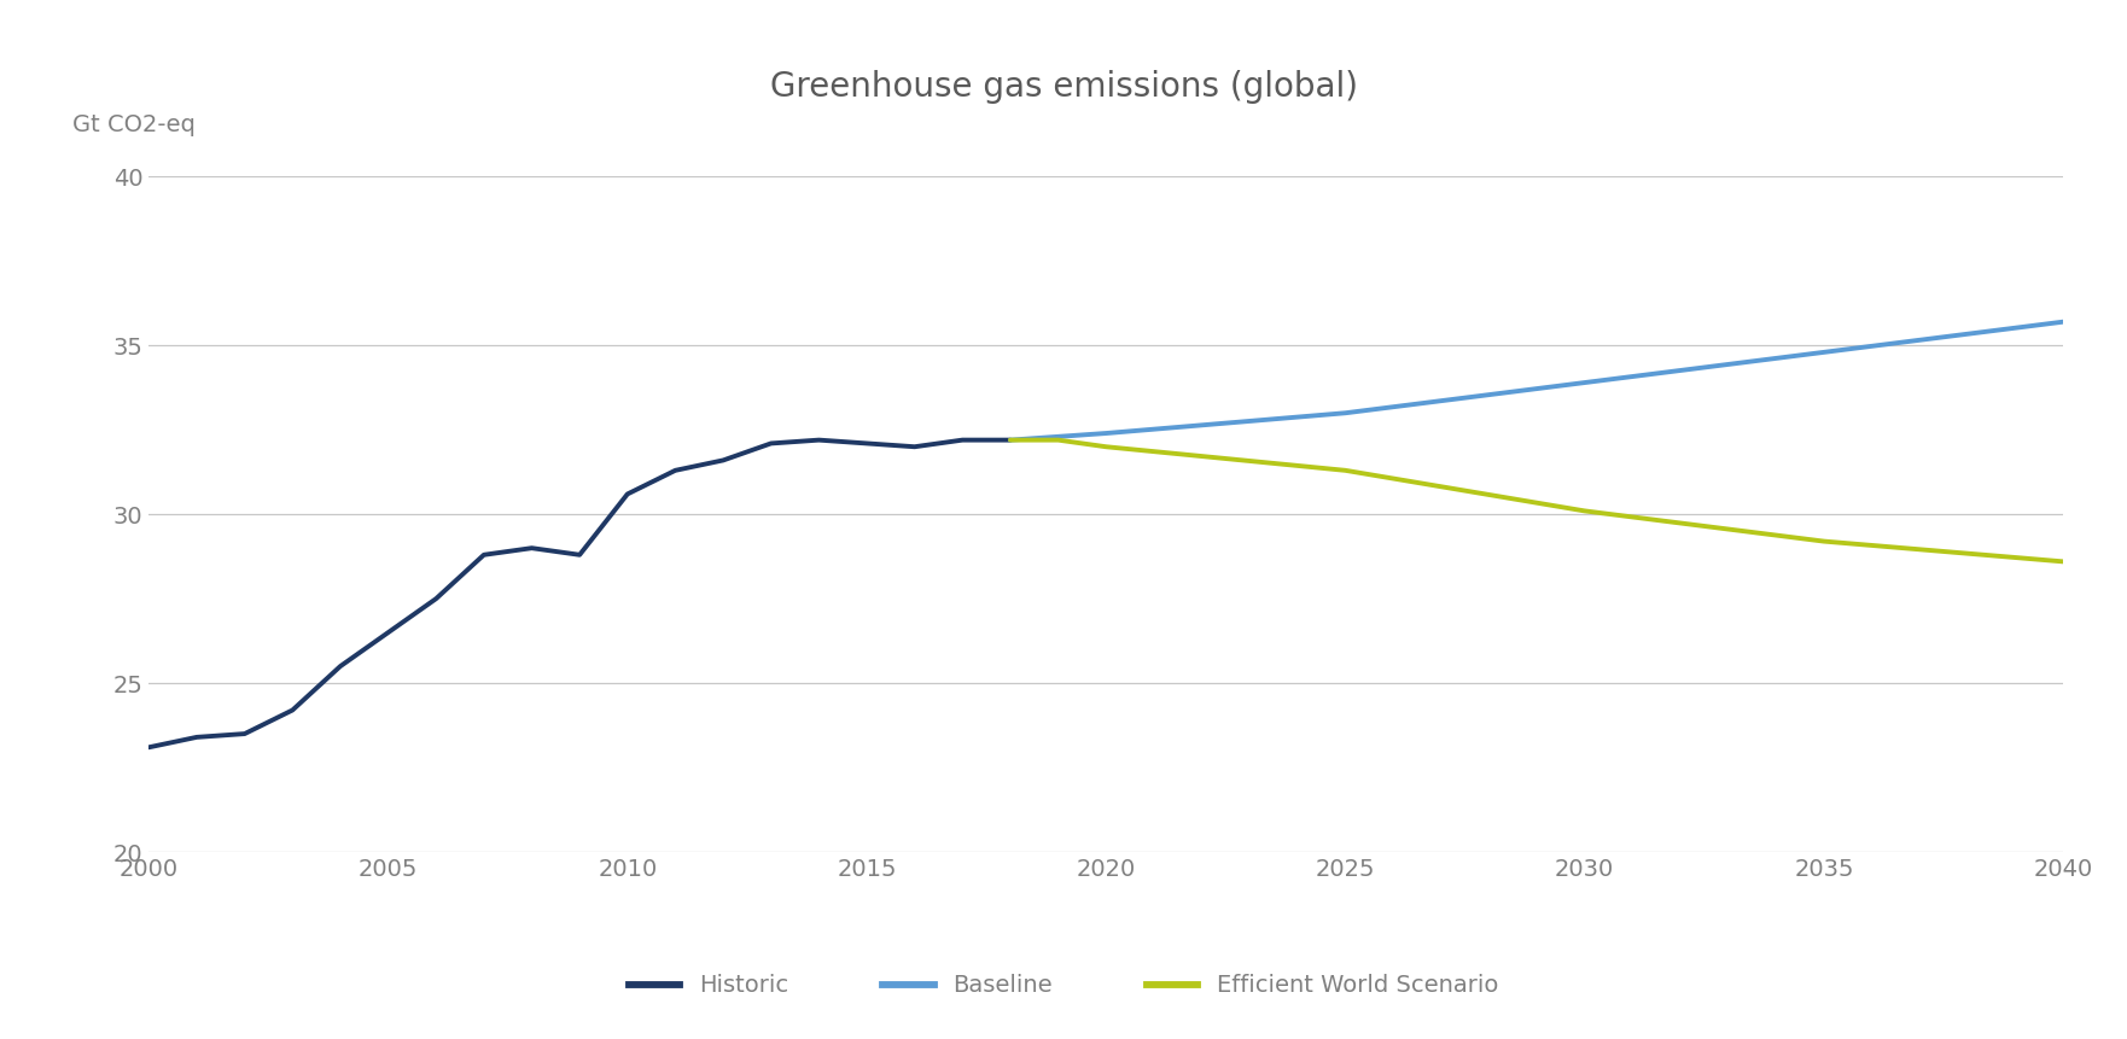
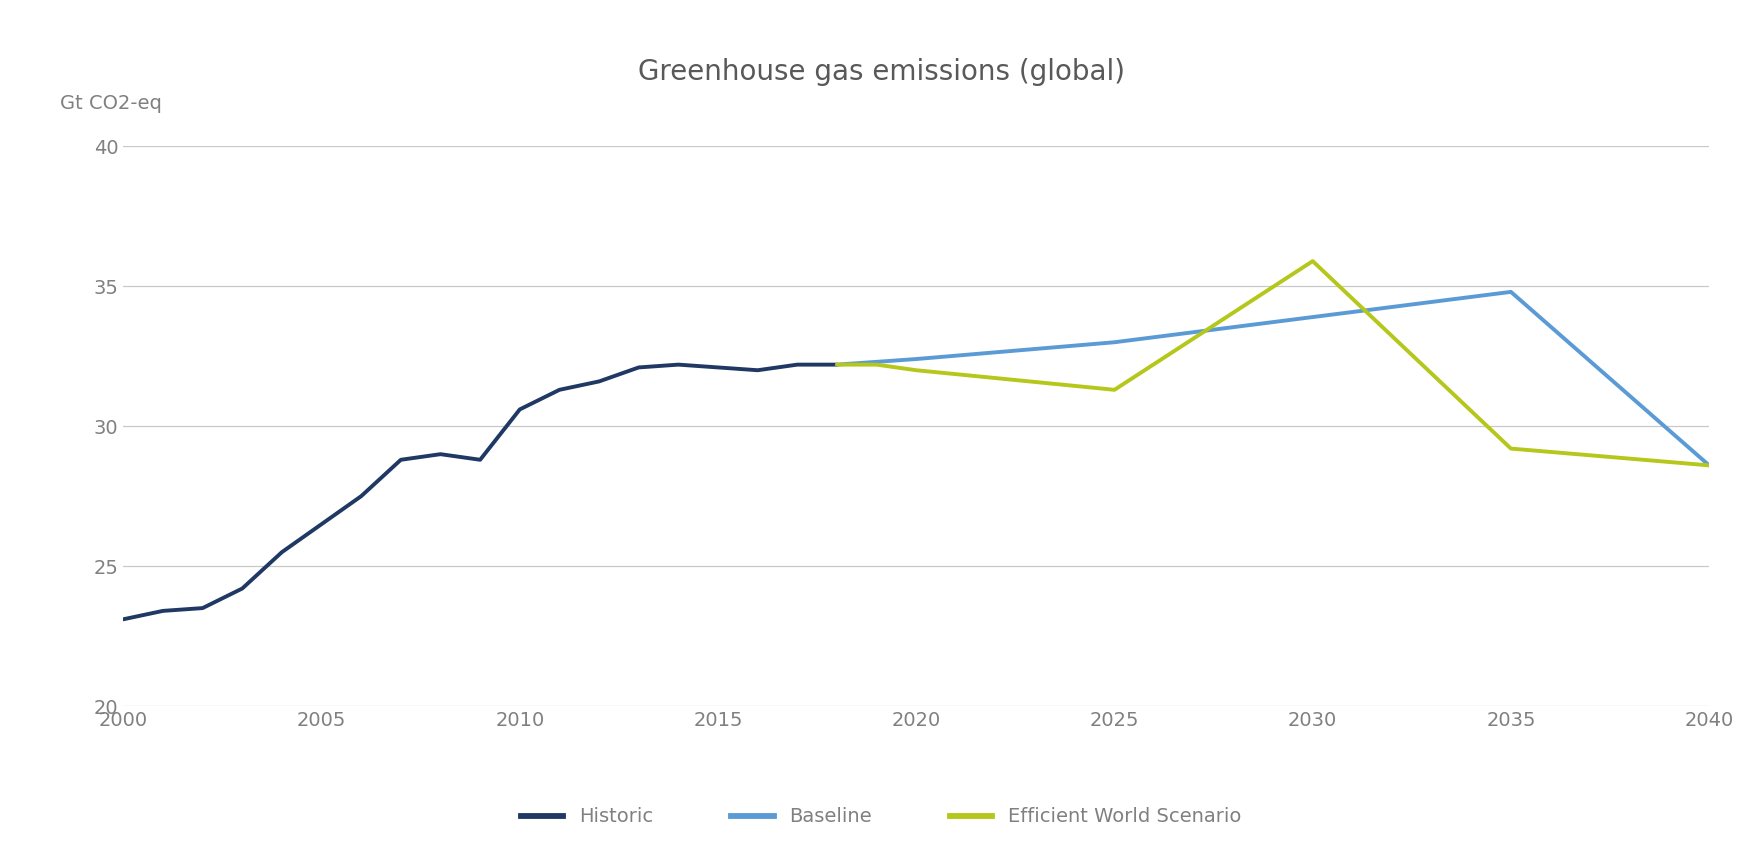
Efficient World Scenario/2030: 30.1 -> 35.9
Baseline/2040: 35.7 -> 28.6
